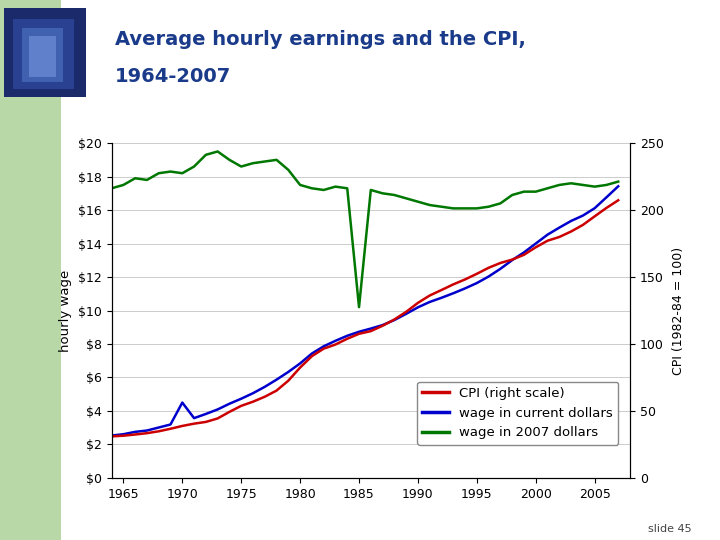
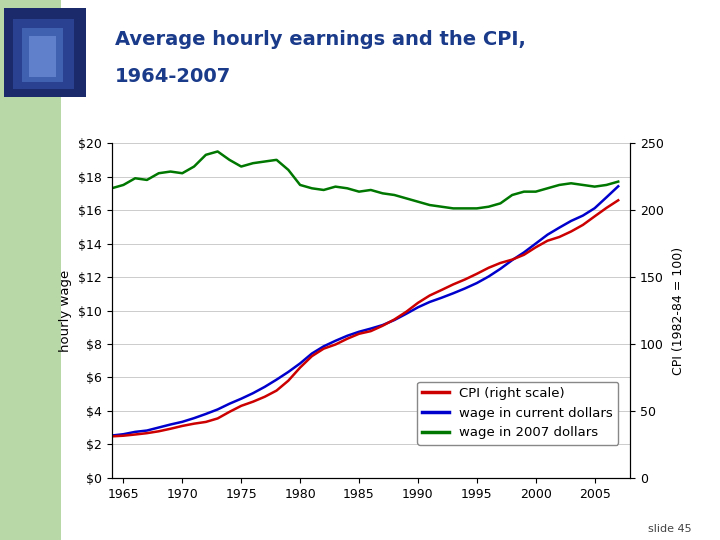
wage in current dollars/1970: $4.5 -> $3.4
wage in 2007 dollars/1985: $10.2 -> $17.1
